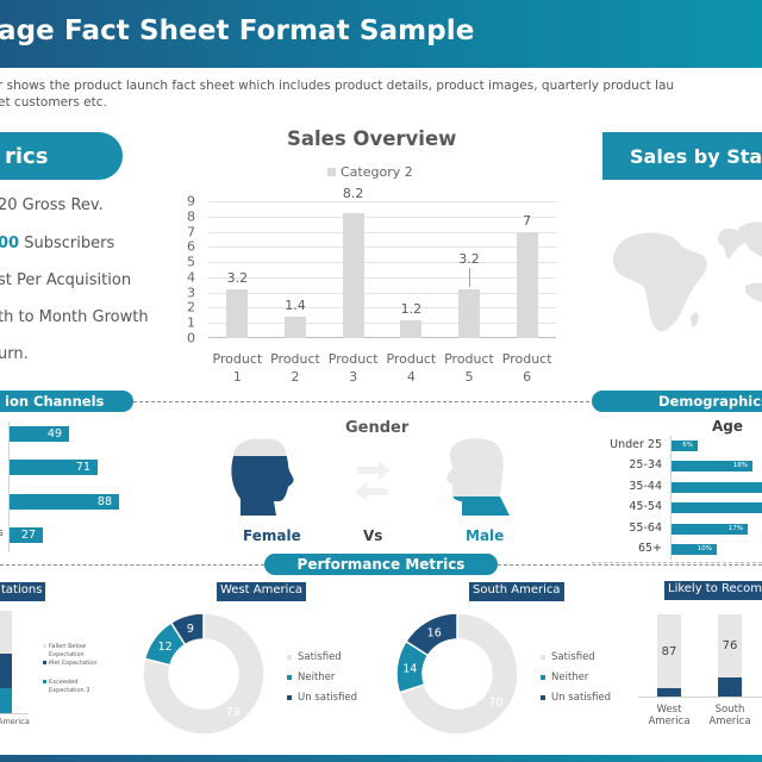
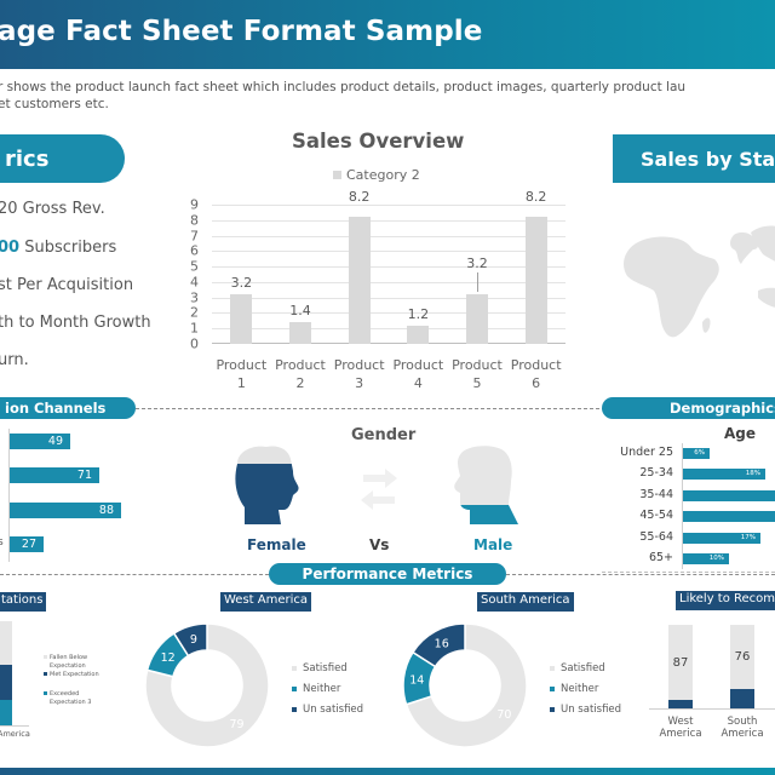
Sales Overview/Product 6: 7 -> 8.2
